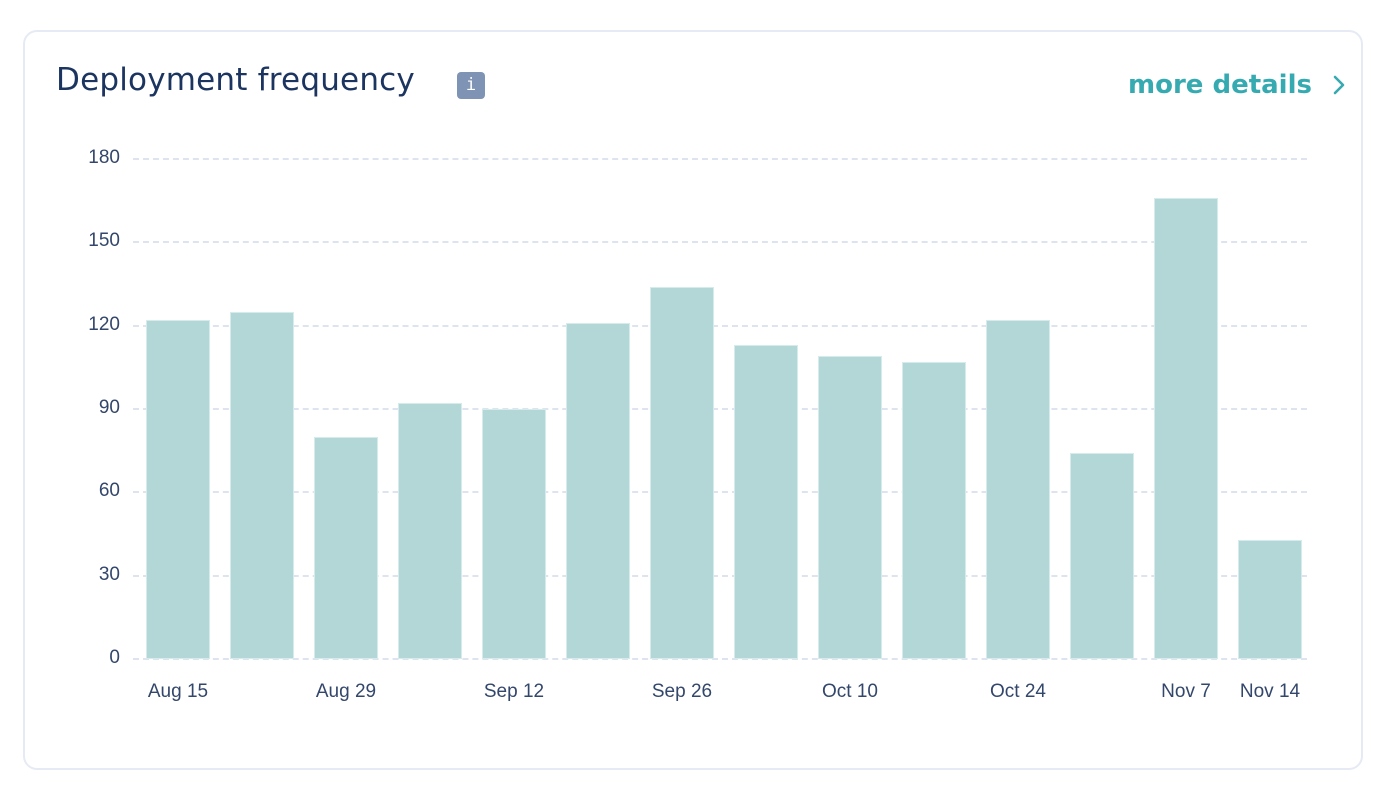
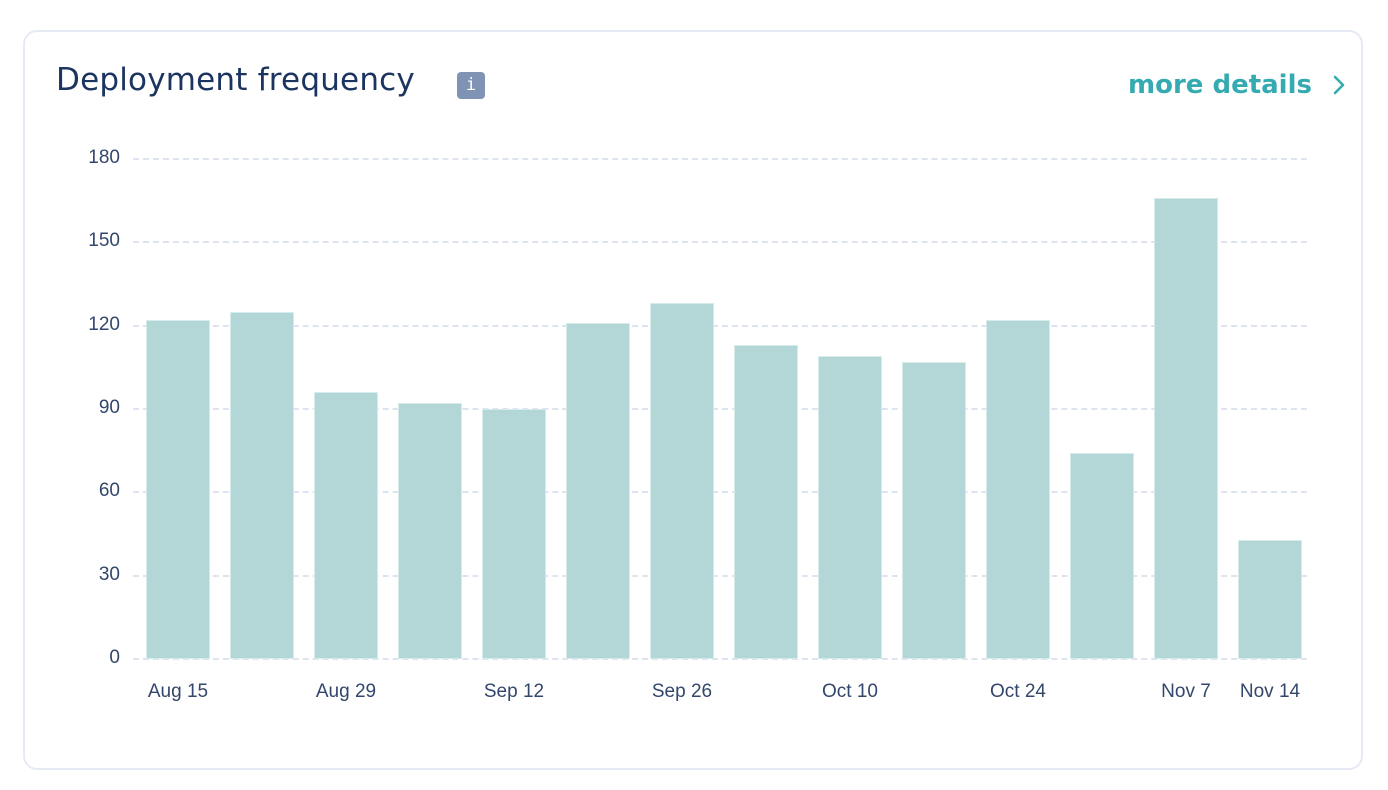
Aug 29: 80 -> 96
Sep 26: 134 -> 128
